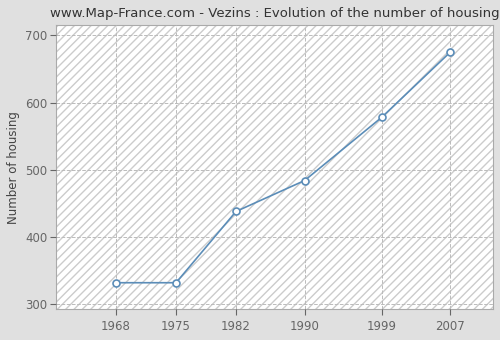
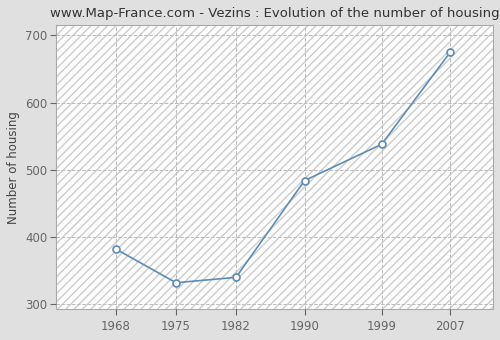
1968: 332 -> 382
1982: 438 -> 340
1999: 578 -> 538
